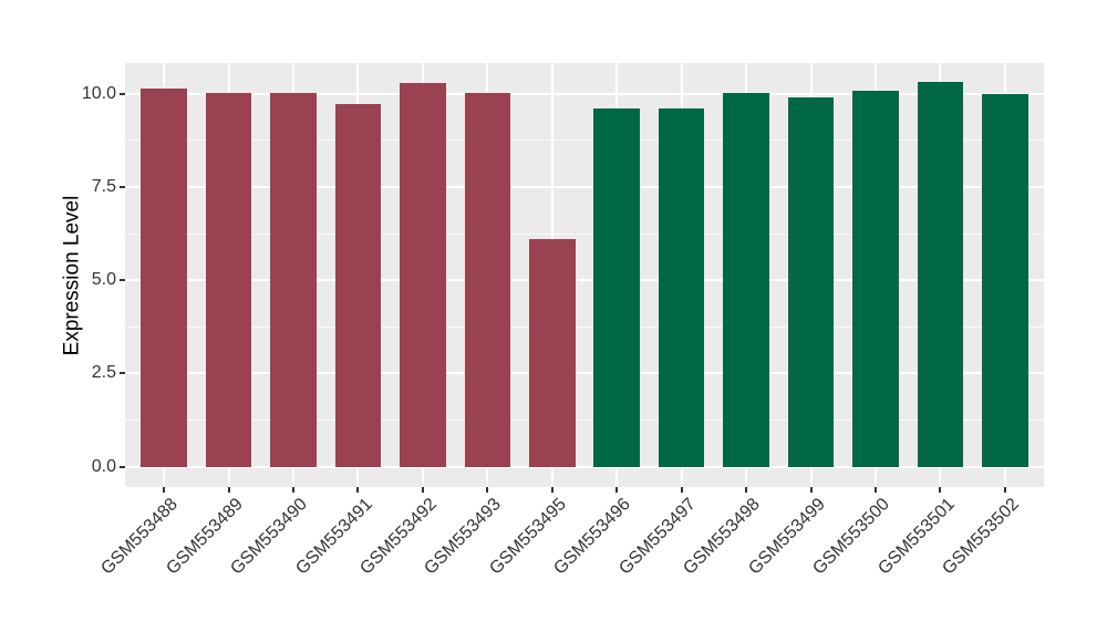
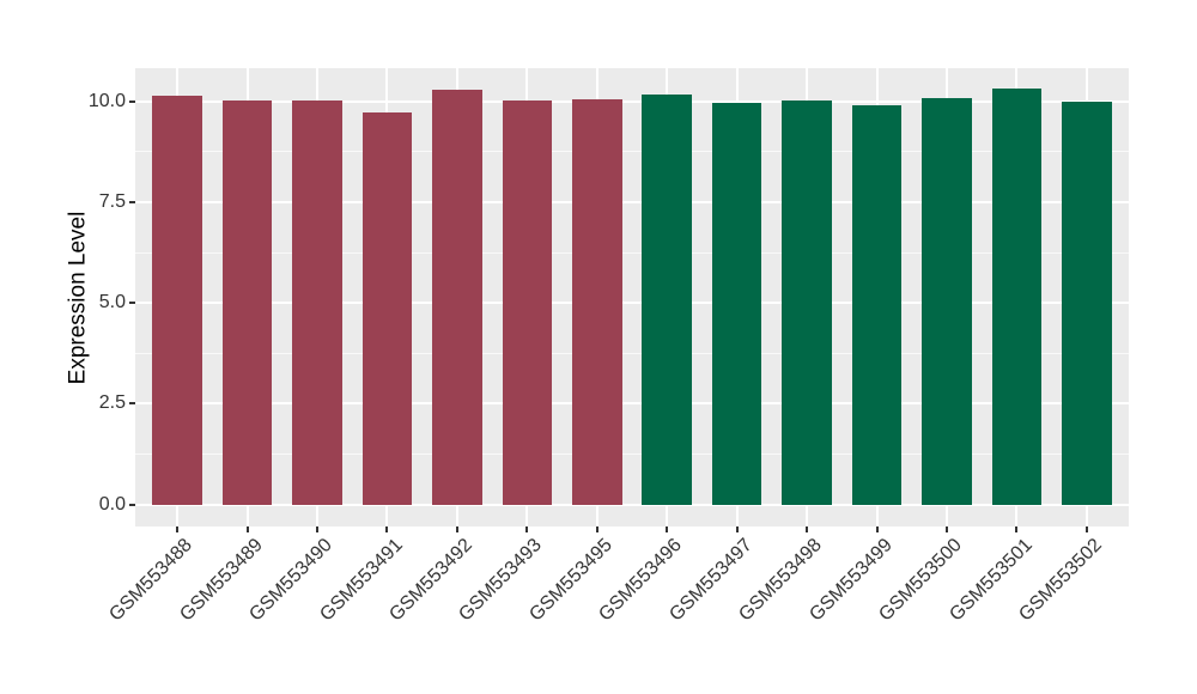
GSM553495: 6.1 -> 10.1
GSM553496: 9.6 -> 10.2
GSM553497: 9.6 -> 10.0
